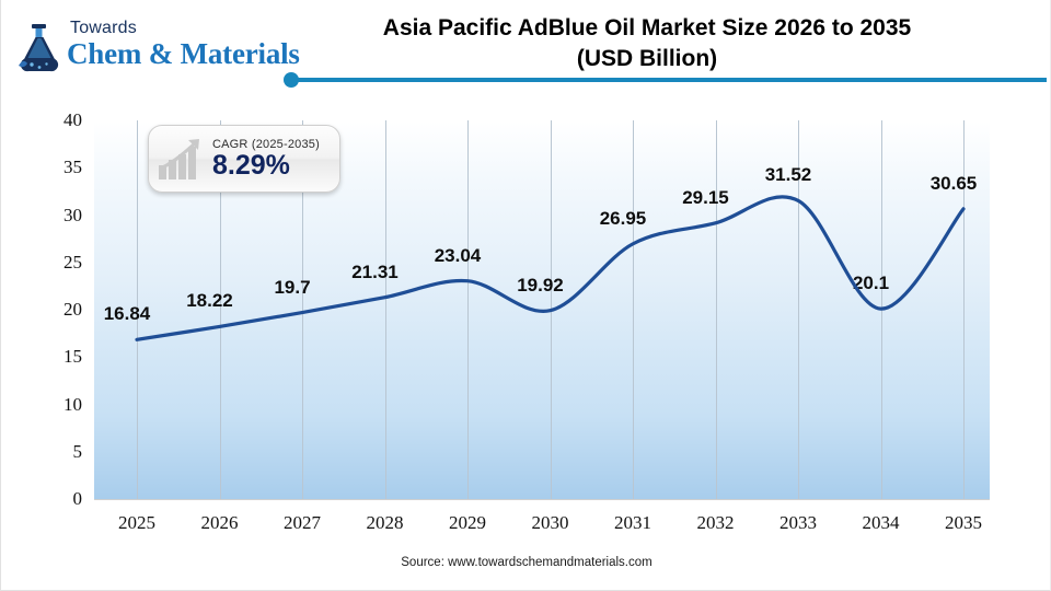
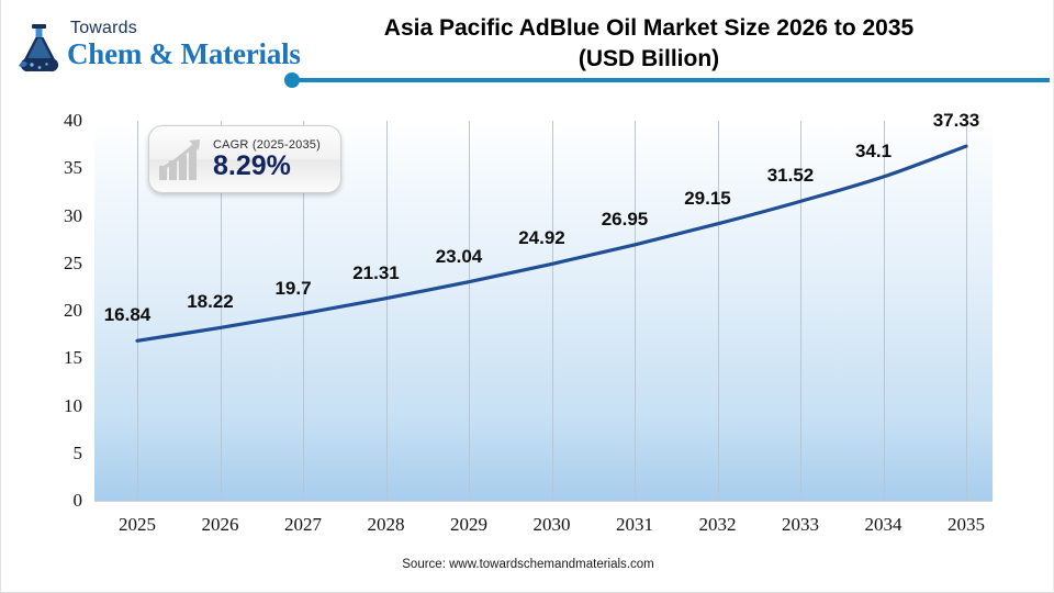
2030: 19.92 -> 24.92
2034: 20.1 -> 34.1
2035: 30.65 -> 37.33
